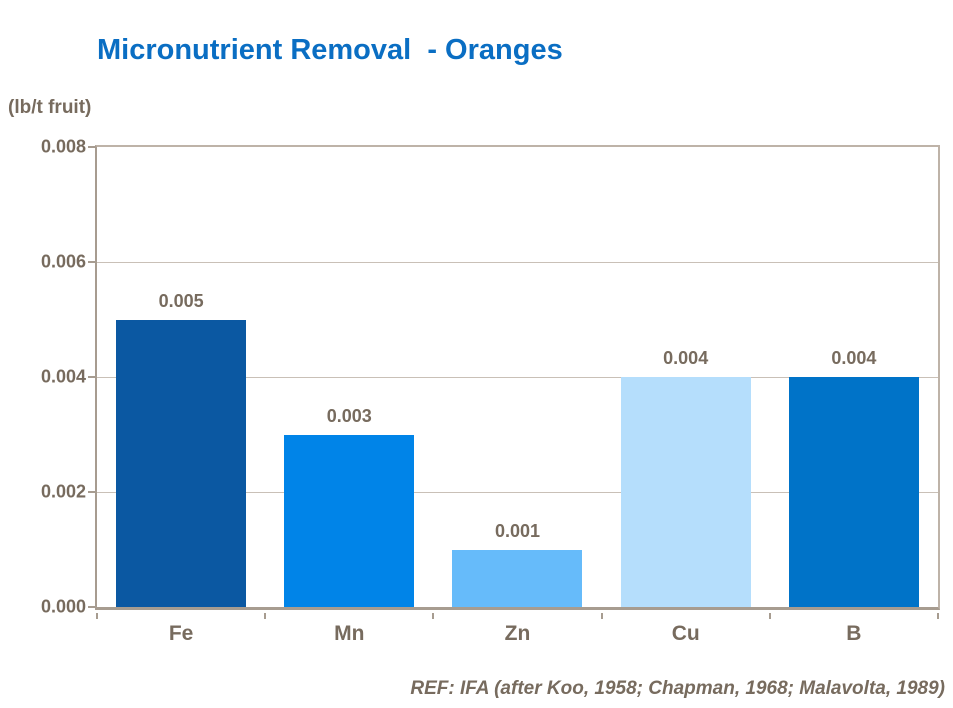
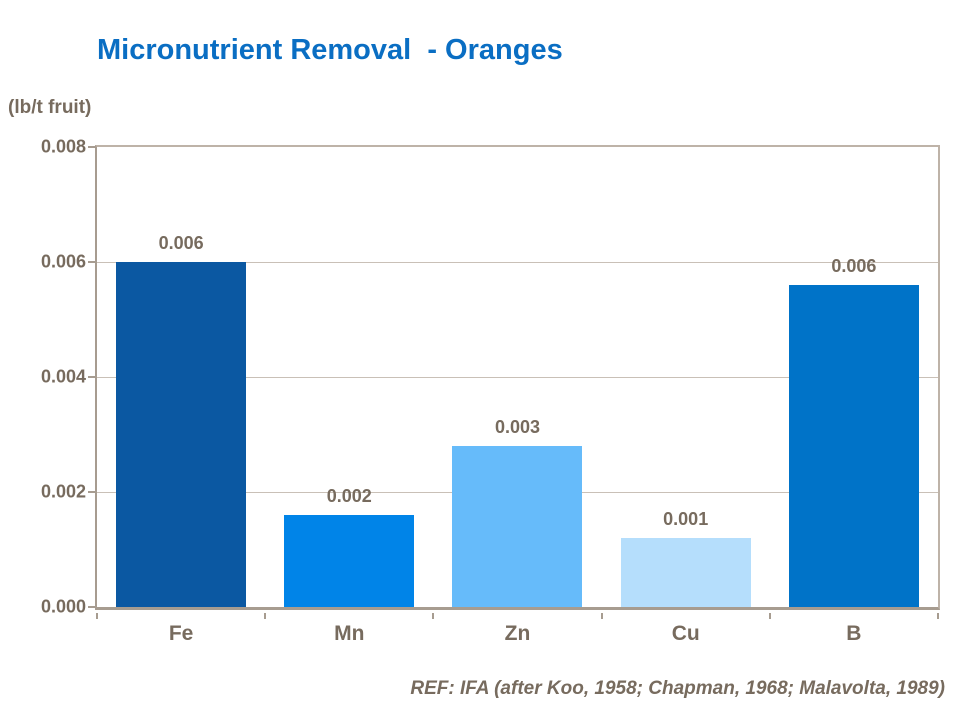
Fe: 0.005 -> 0.006
Mn: 0.003 -> 0.002
Zn: 0.001 -> 0.003
Cu: 0.004 -> 0.001
B: 0.004 -> 0.006
